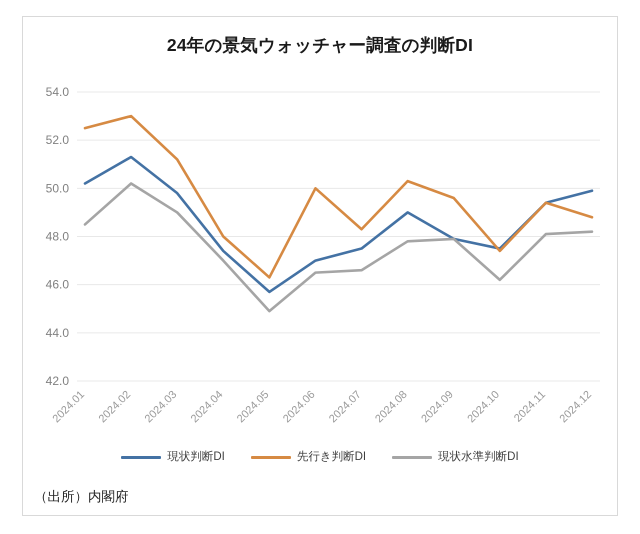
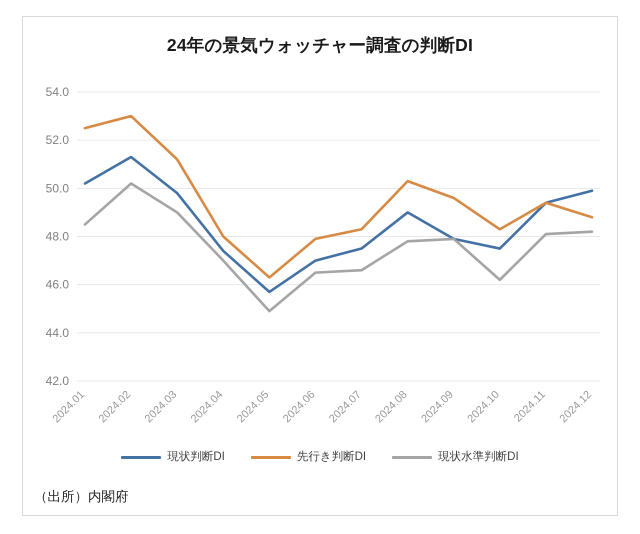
先行き判断DI/2024.06: 50.0 -> 47.9
先行き判断DI/2024.10: 47.4 -> 48.3
